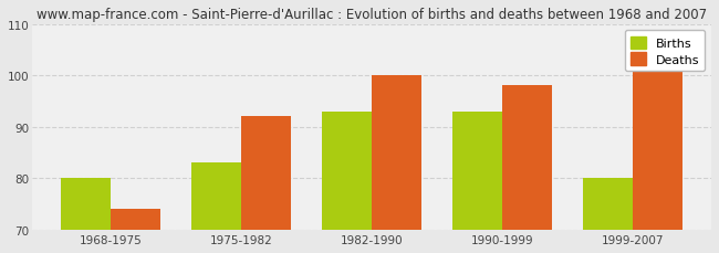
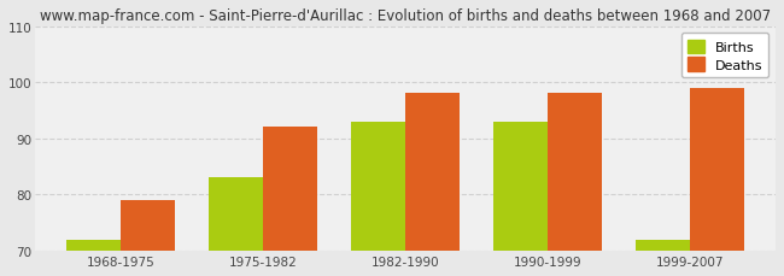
Births/1968-1975: 80 -> 72
Deaths/1968-1975: 74 -> 79
Deaths/1982-1990: 100 -> 98
Births/1999-2007: 80 -> 72
Deaths/1999-2007: 101 -> 99
